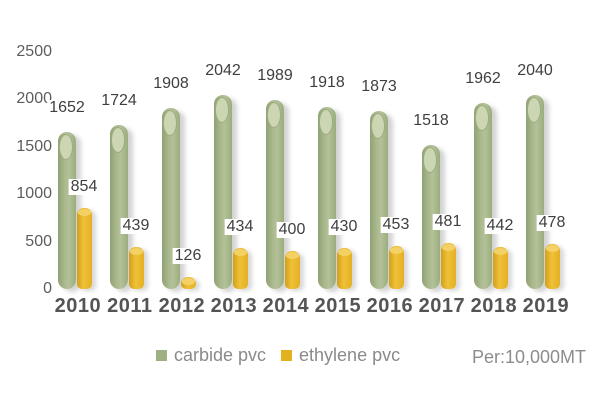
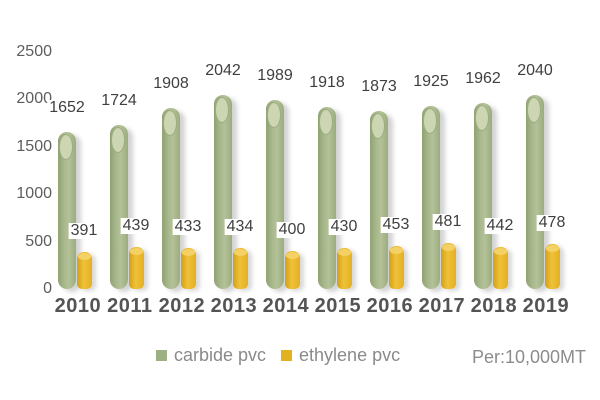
ethylene pvc/2010: 854 -> 391
ethylene pvc/2012: 126 -> 433
carbide pvc/2017: 1518 -> 1925
